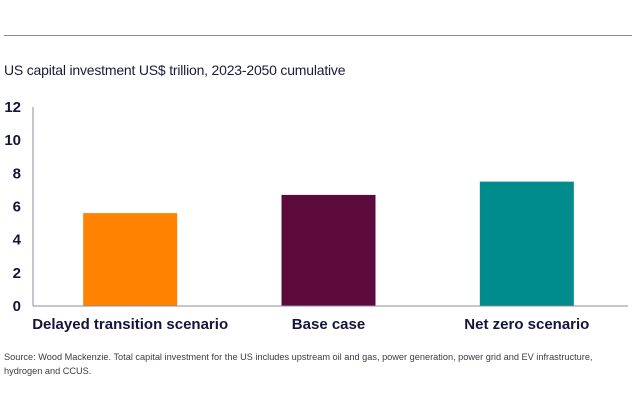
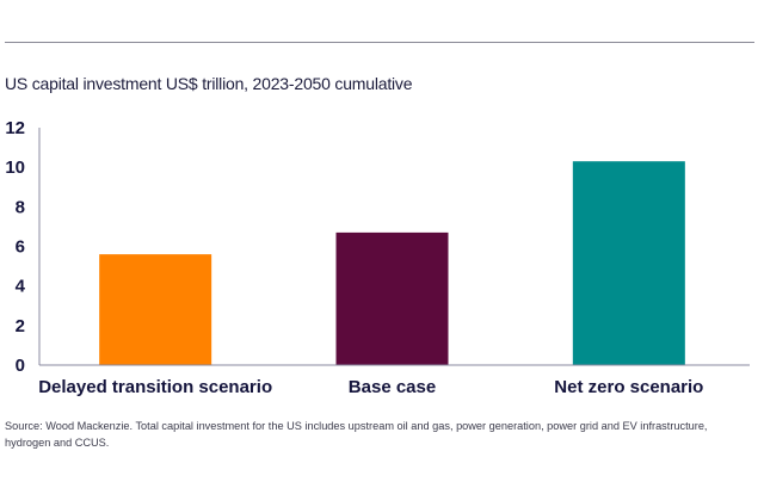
Net zero scenario: 7.5 -> 10.3
